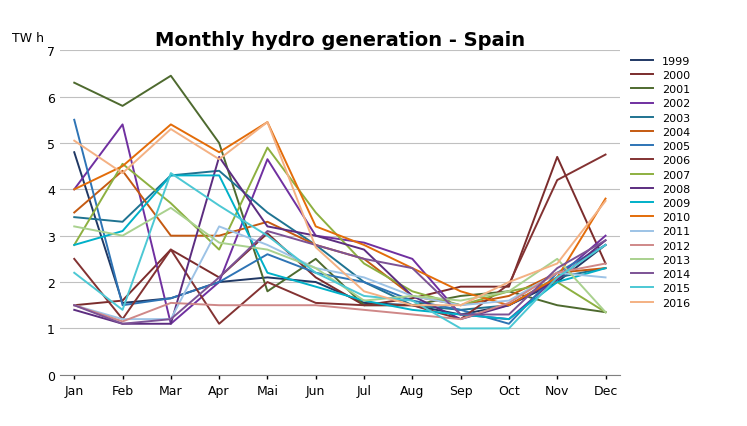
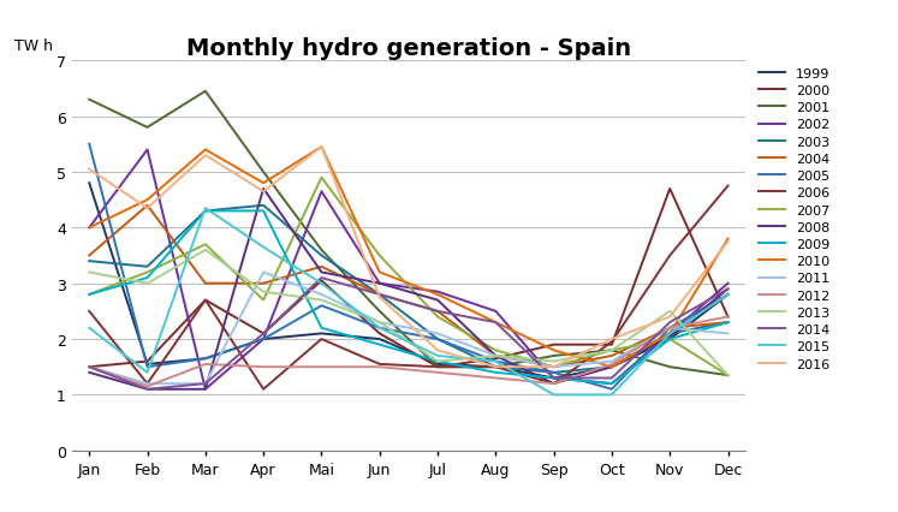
2007/Feb: 4.55 -> 3.20
2001/Mai: 1.80 -> 3.60
2006/Nov: 4.20 -> 3.50
